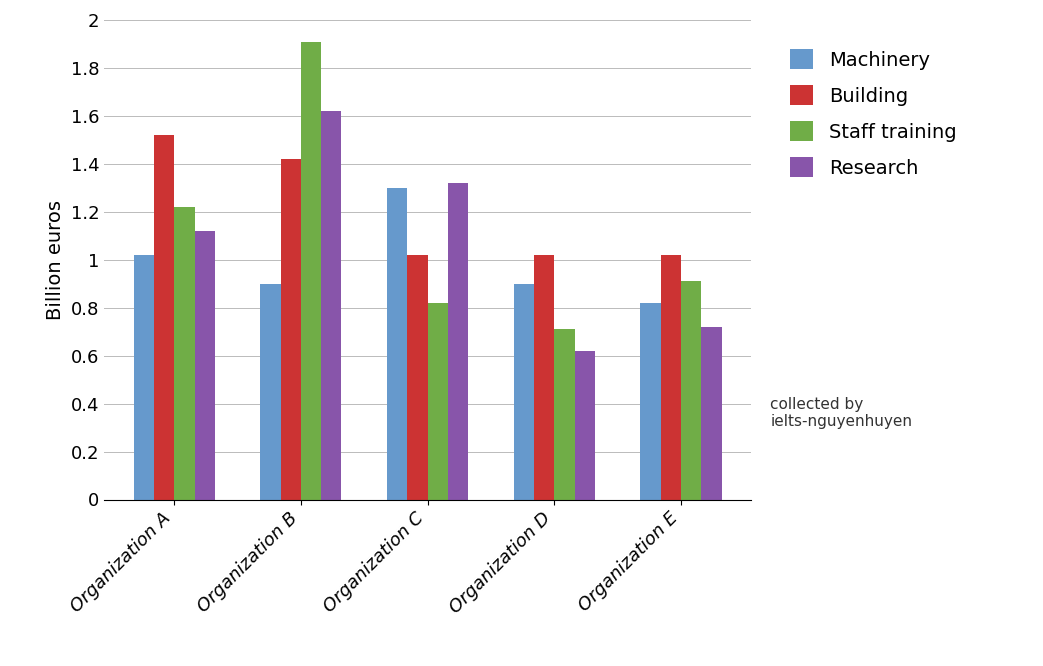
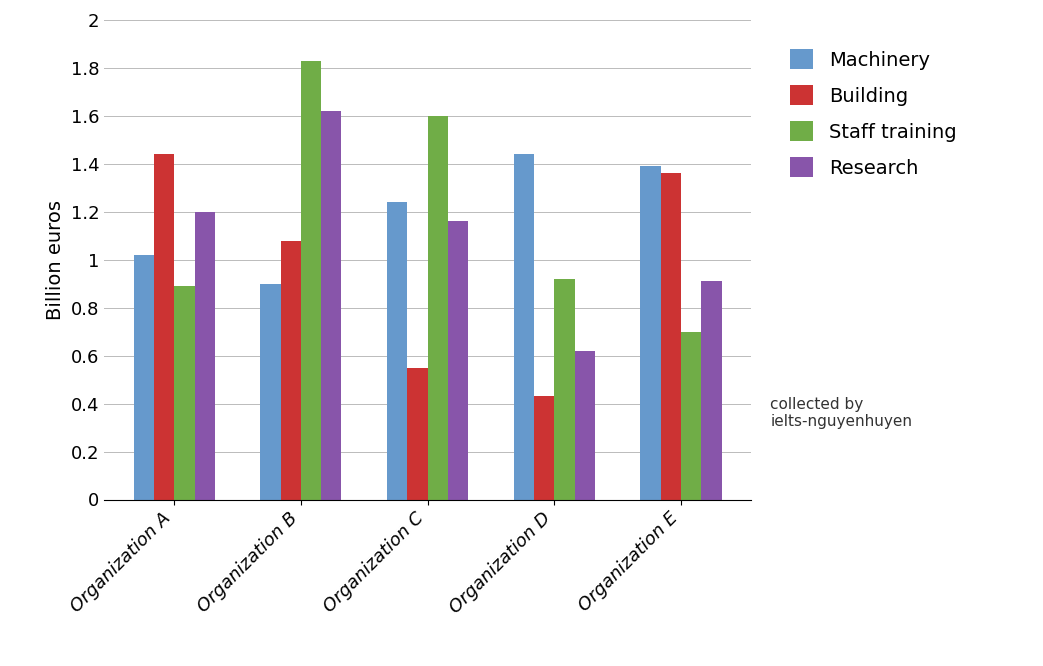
Building/Organization A: 1.52 -> 1.44
Staff training/Organization A: 1.22 -> 0.89
Research/Organization A: 1.12 -> 1.20
Building/Organization B: 1.42 -> 1.08
Staff training/Organization B: 1.91 -> 1.83
Machinery/Organization C: 1.30 -> 1.24
Building/Organization C: 1.02 -> 0.55
Staff training/Organization C: 0.82 -> 1.60
Research/Organization C: 1.32 -> 1.16
Machinery/Organization D: 0.90 -> 1.44
Building/Organization D: 1.02 -> 0.43
Staff training/Organization D: 0.71 -> 0.92
Machinery/Organization E: 0.82 -> 1.39
Building/Organization E: 1.02 -> 1.36
Staff training/Organization E: 0.91 -> 0.70
Research/Organization E: 0.72 -> 0.91
